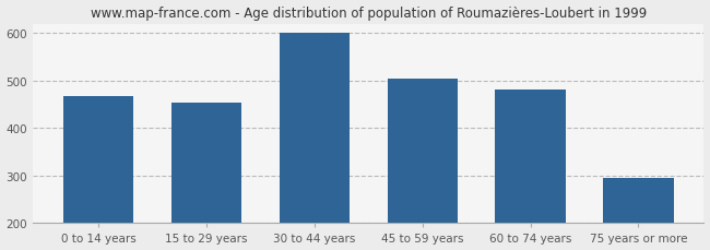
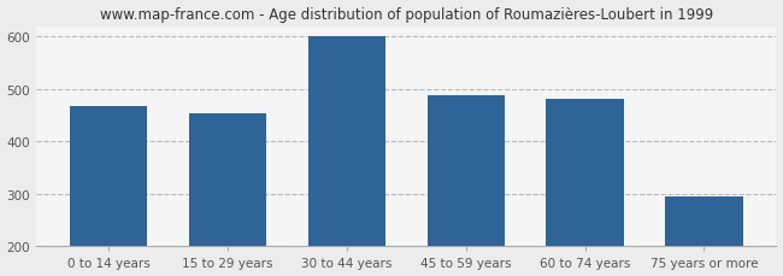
45 to 59 years: 505 -> 487
